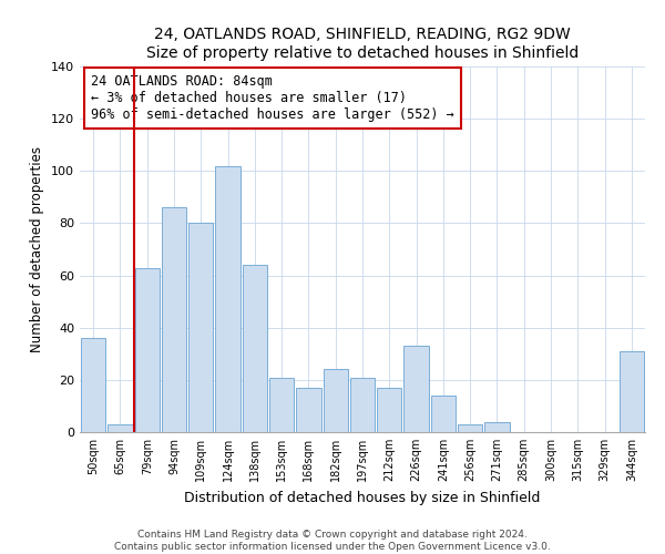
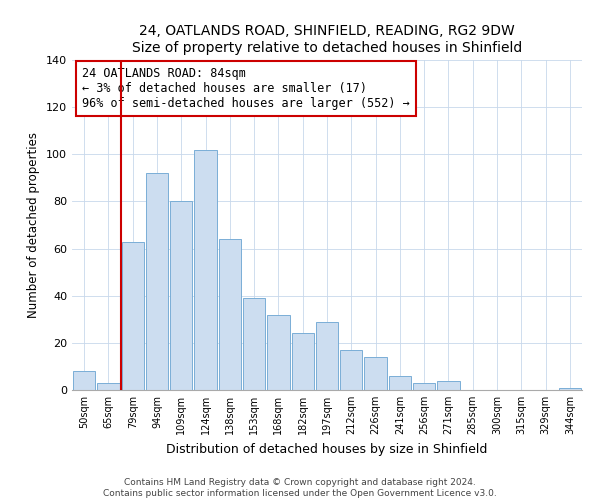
50sqm: 36 -> 8
94sqm: 86 -> 92
153sqm: 21 -> 39
168sqm: 17 -> 32
197sqm: 21 -> 29
226sqm: 33 -> 14
241sqm: 14 -> 6
344sqm: 31 -> 1
